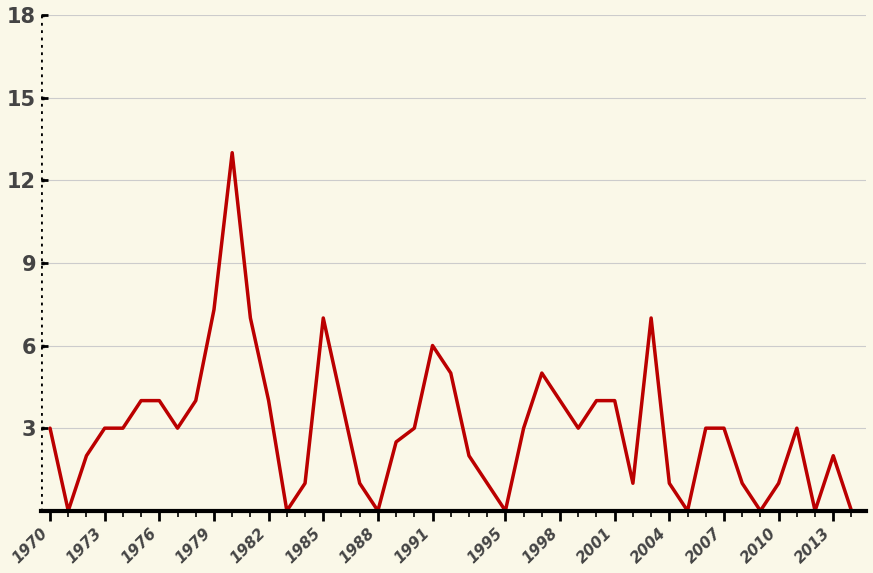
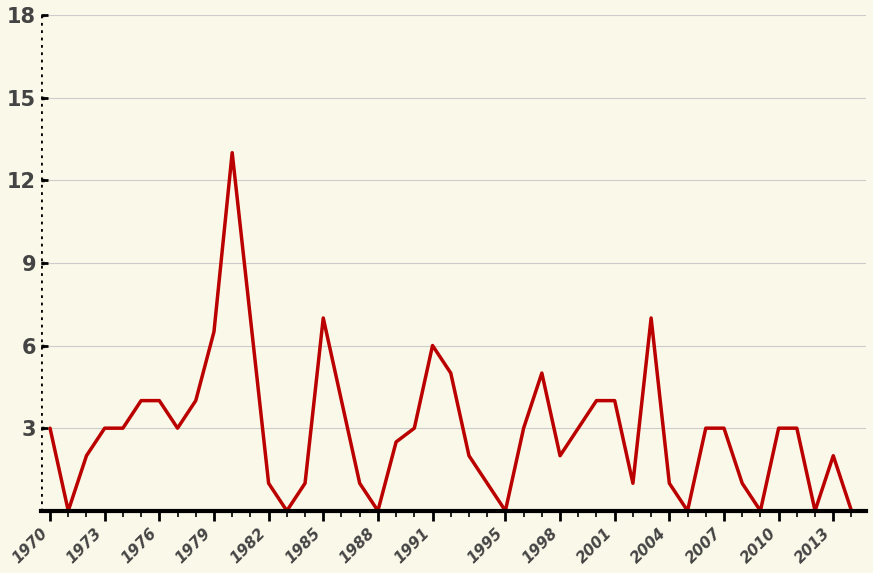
1979: 7.3 -> 6.5
1982: 4.0 -> 1.0
1998: 4.0 -> 2.0
2010: 1.0 -> 3.0
